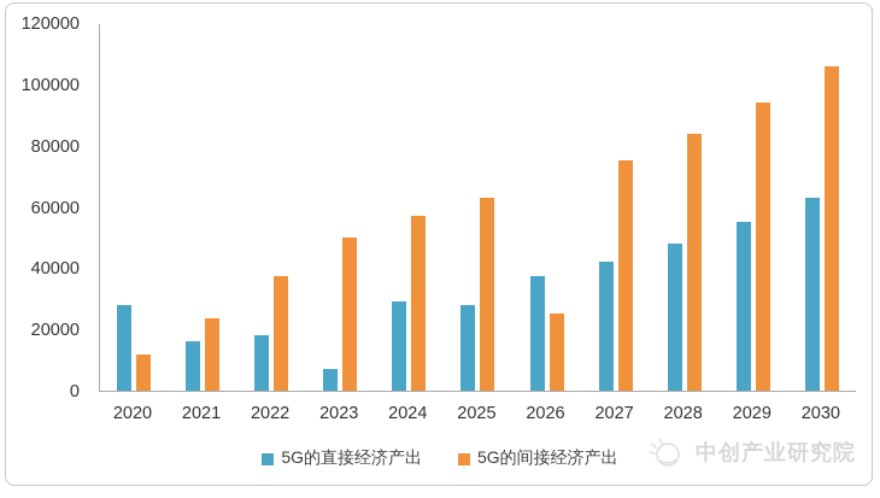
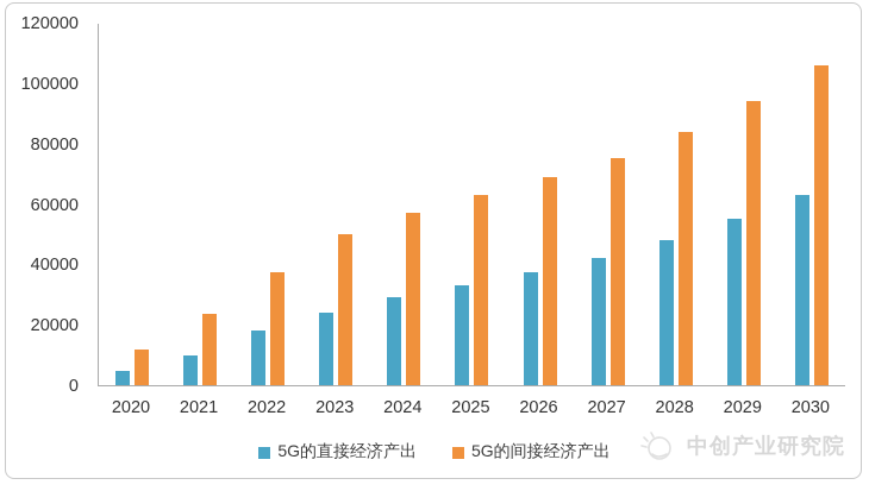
5G的直接经济产出/2020: 28000 -> 5000
5G的直接经济产出/2021: 16000 -> 10000
5G的直接经济产出/2023: 7000 -> 24000
5G的直接经济产出/2025: 28000 -> 33000
5G的间接经济产出/2026: 25000 -> 69000
